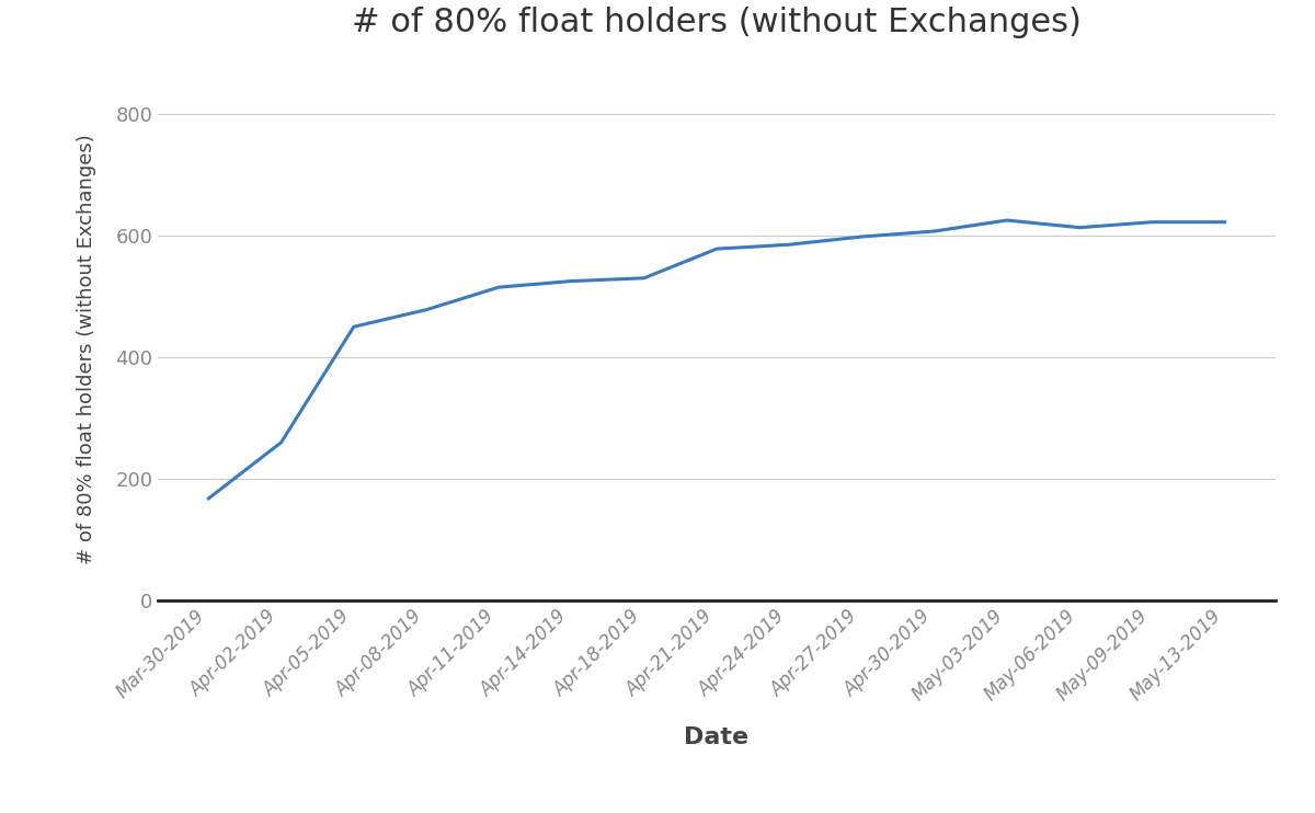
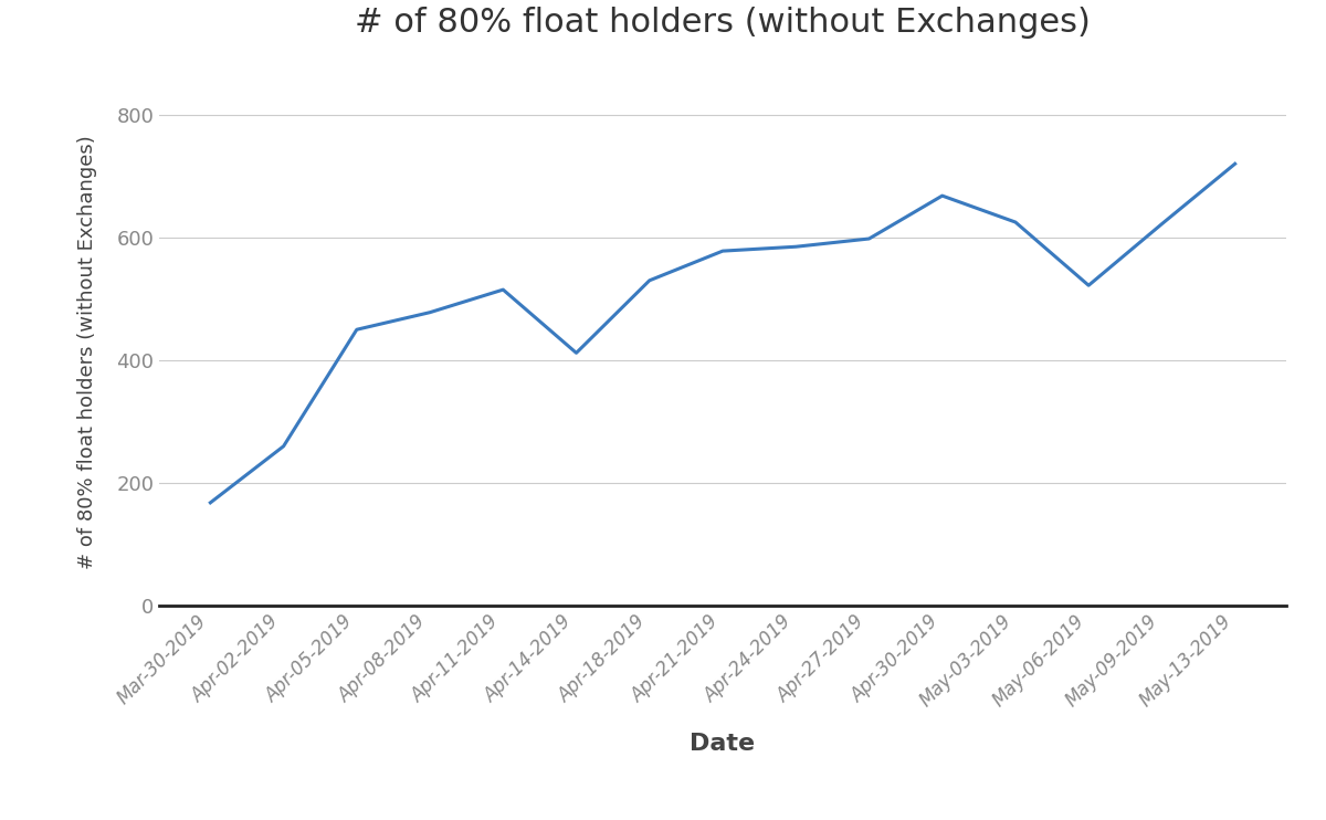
Apr-14-2019: 525 -> 412
Apr-30-2019: 607 -> 668
May-06-2019: 613 -> 522
May-13-2019: 622 -> 720
